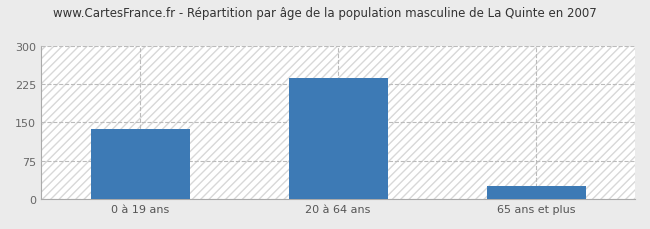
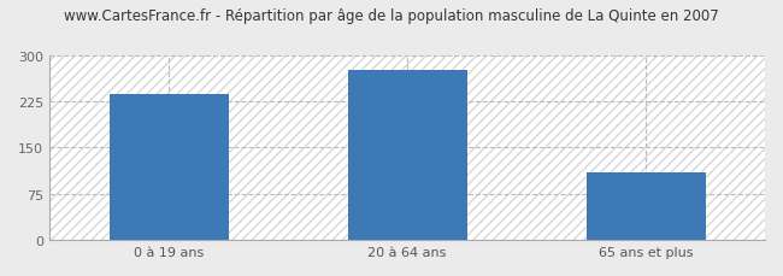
0 à 19 ans: 137 -> 236
20 à 64 ans: 236 -> 276
65 ans et plus: 25 -> 110
